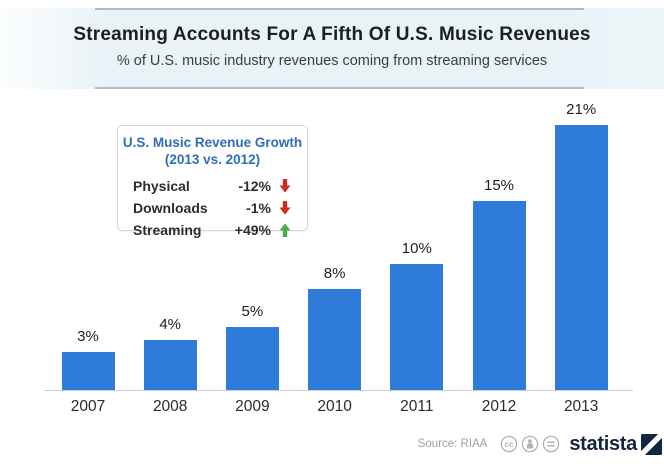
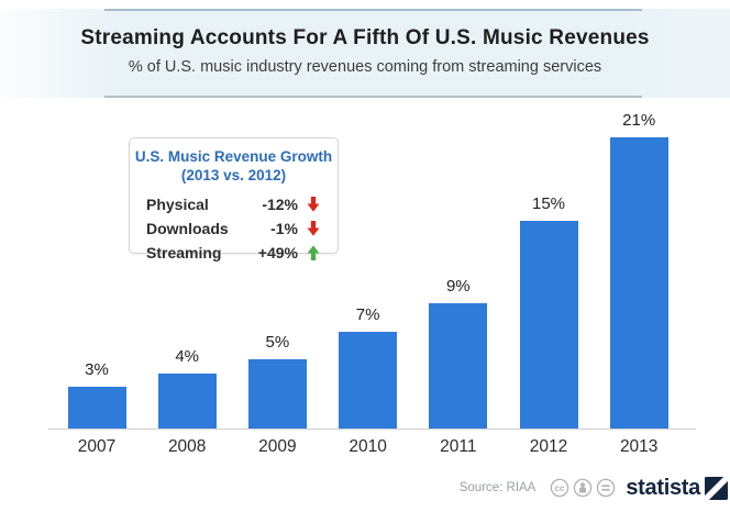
2010: 8% -> 7%
2011: 10% -> 9%
